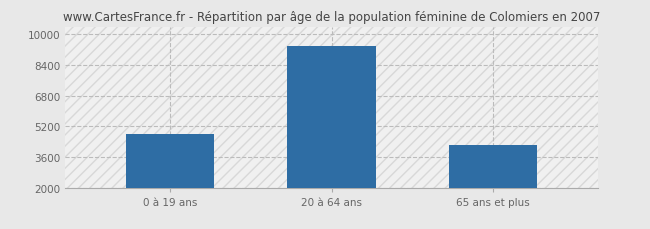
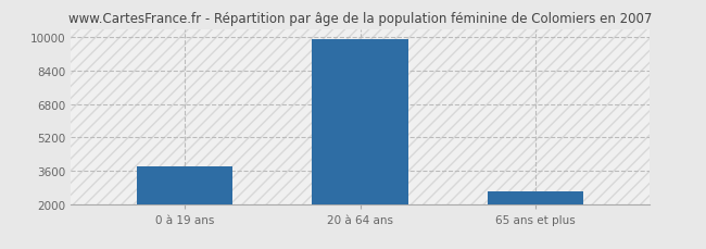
0 à 19 ans: 4800 -> 3800
20 à 64 ans: 9400 -> 9900
65 ans et plus: 4200 -> 2600
